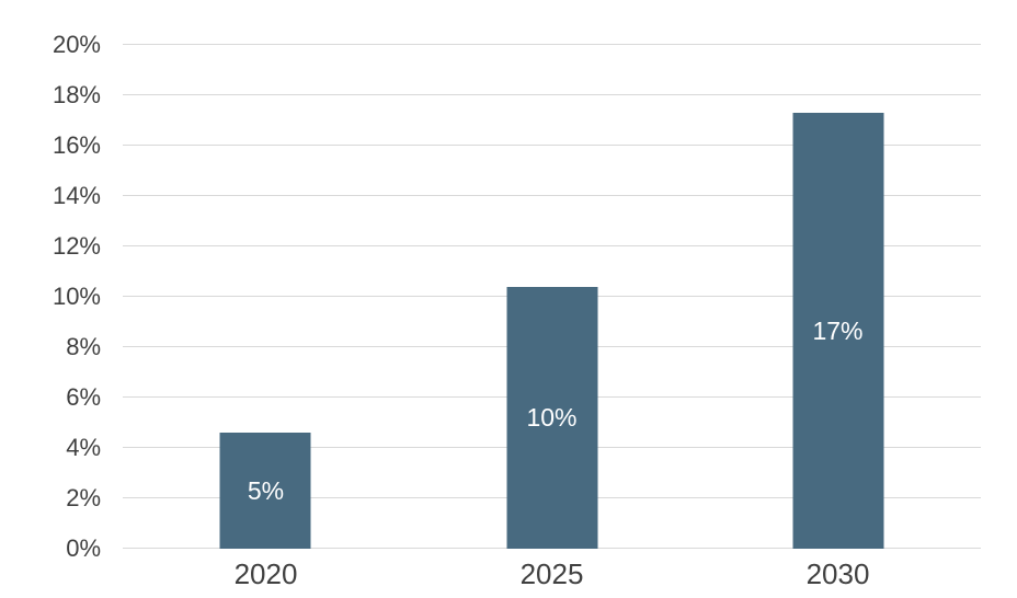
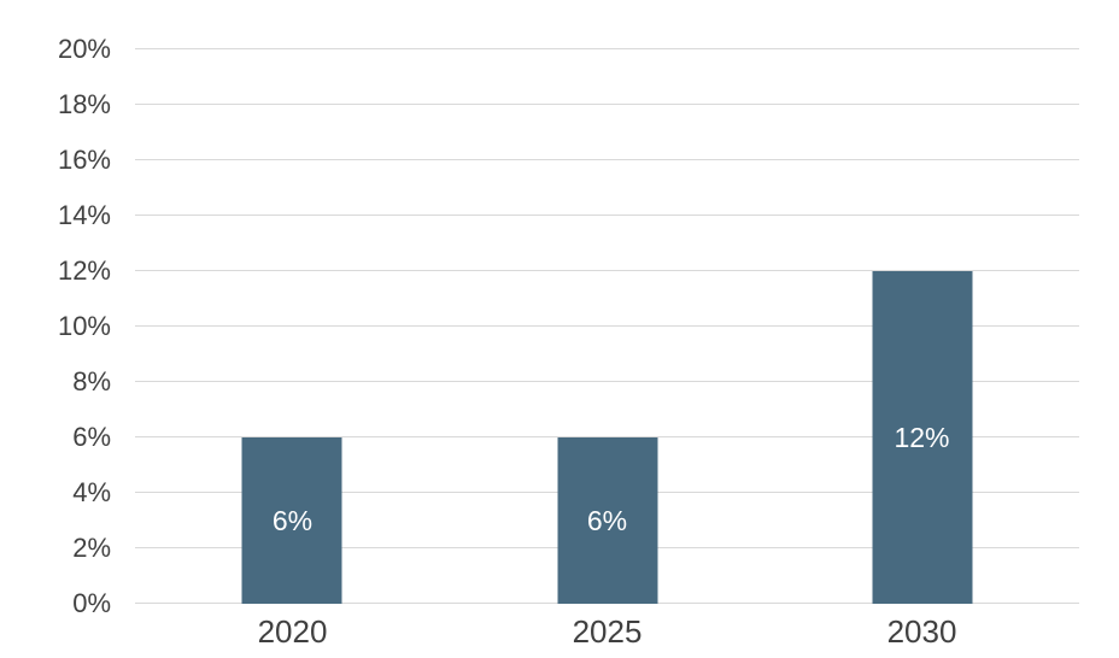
2020: 5% -> 6%
2025: 10% -> 6%
2030: 17% -> 12%
